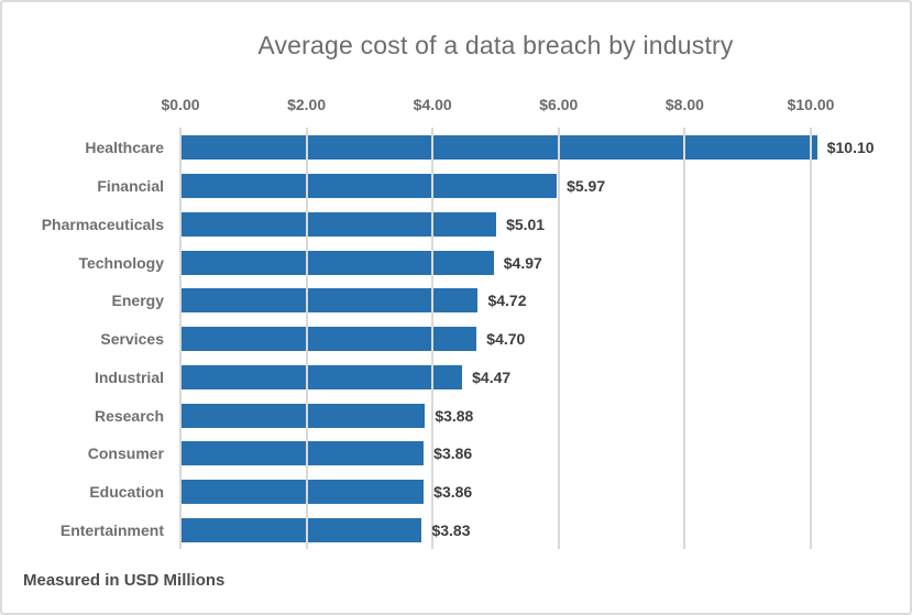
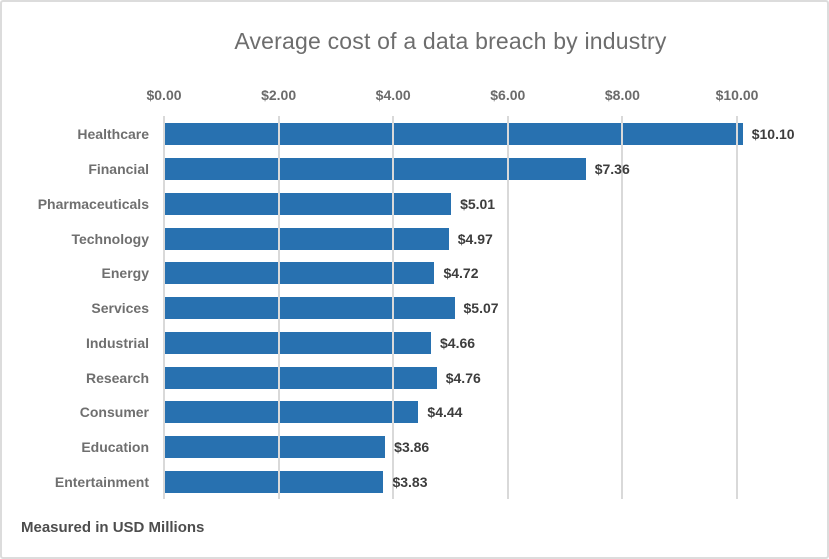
Financial: $5.97 -> $7.36
Services: $4.70 -> $5.07
Industrial: $4.47 -> $4.66
Research: $3.88 -> $4.76
Consumer: $3.86 -> $4.44
